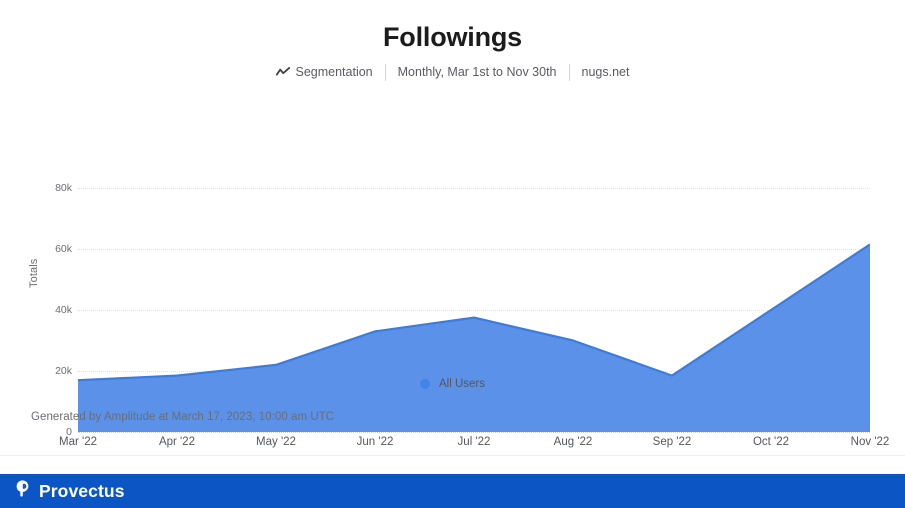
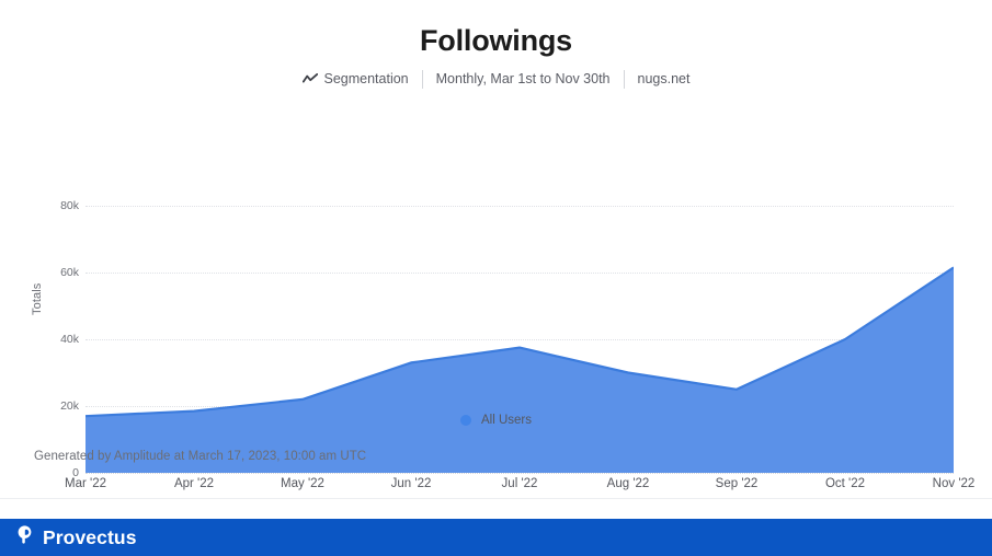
Sep '22: 18k -> 25k
